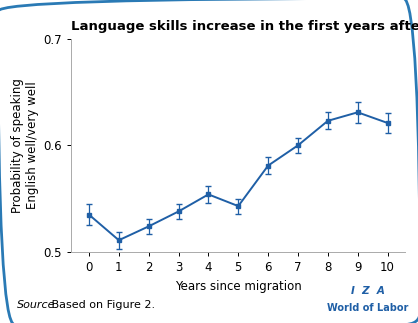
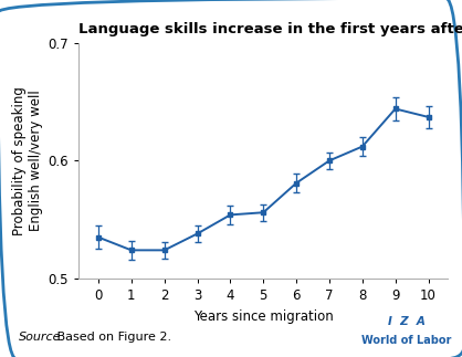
1: 0.511 -> 0.524
5: 0.543 -> 0.556
8: 0.623 -> 0.612
9: 0.631 -> 0.644
10: 0.621 -> 0.637
